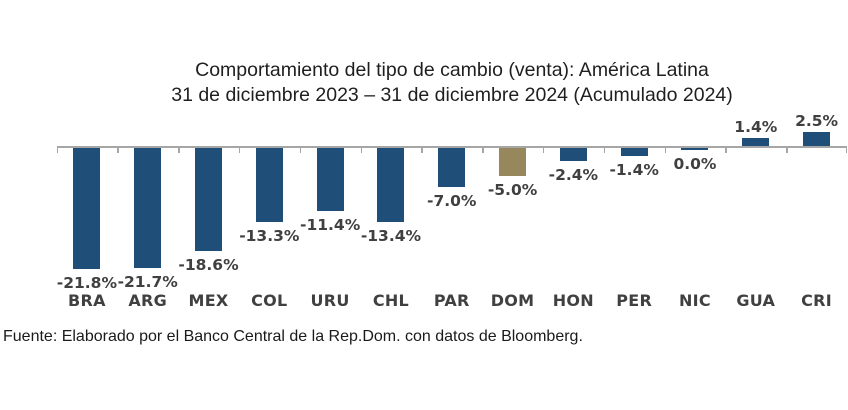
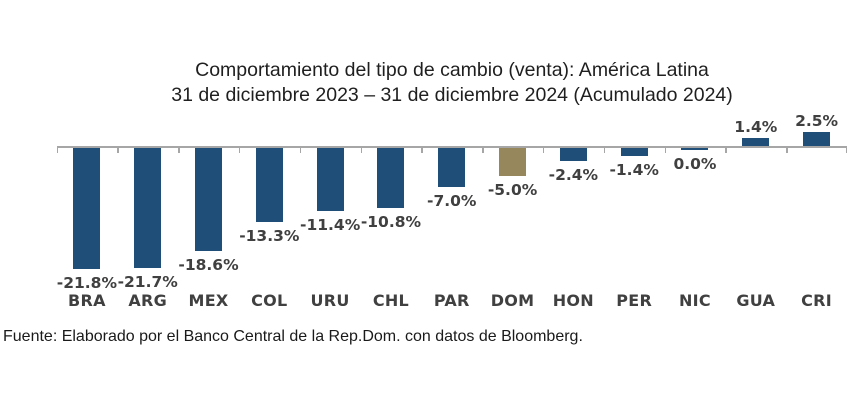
CHL: -13.4% -> -10.8%
